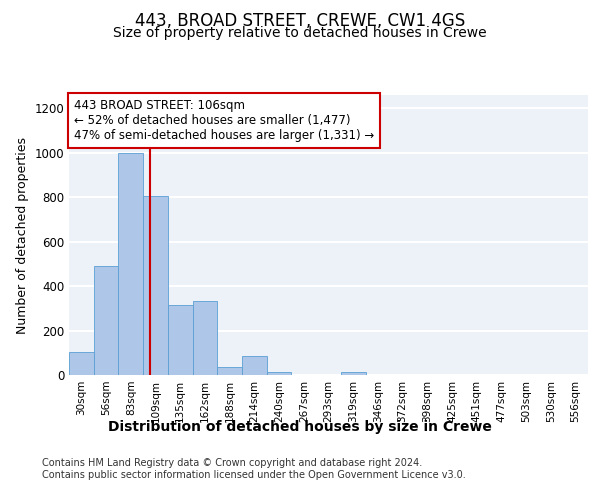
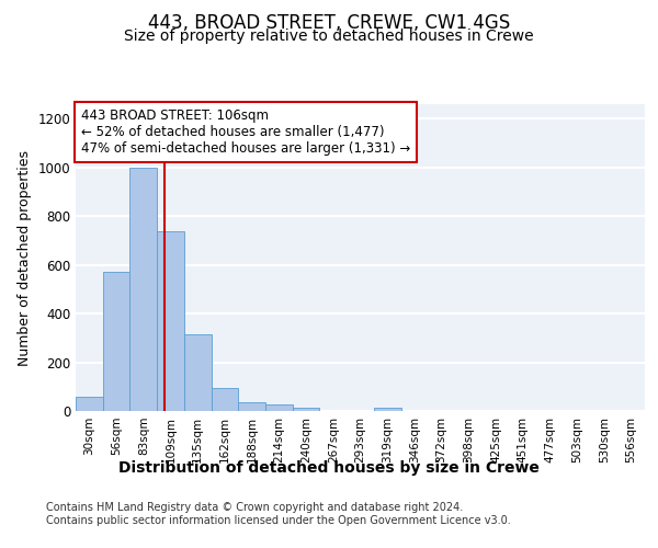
30sqm: 105 -> 60
56sqm: 490 -> 570
109sqm: 805 -> 740
162sqm: 335 -> 95
214sqm: 85 -> 25
